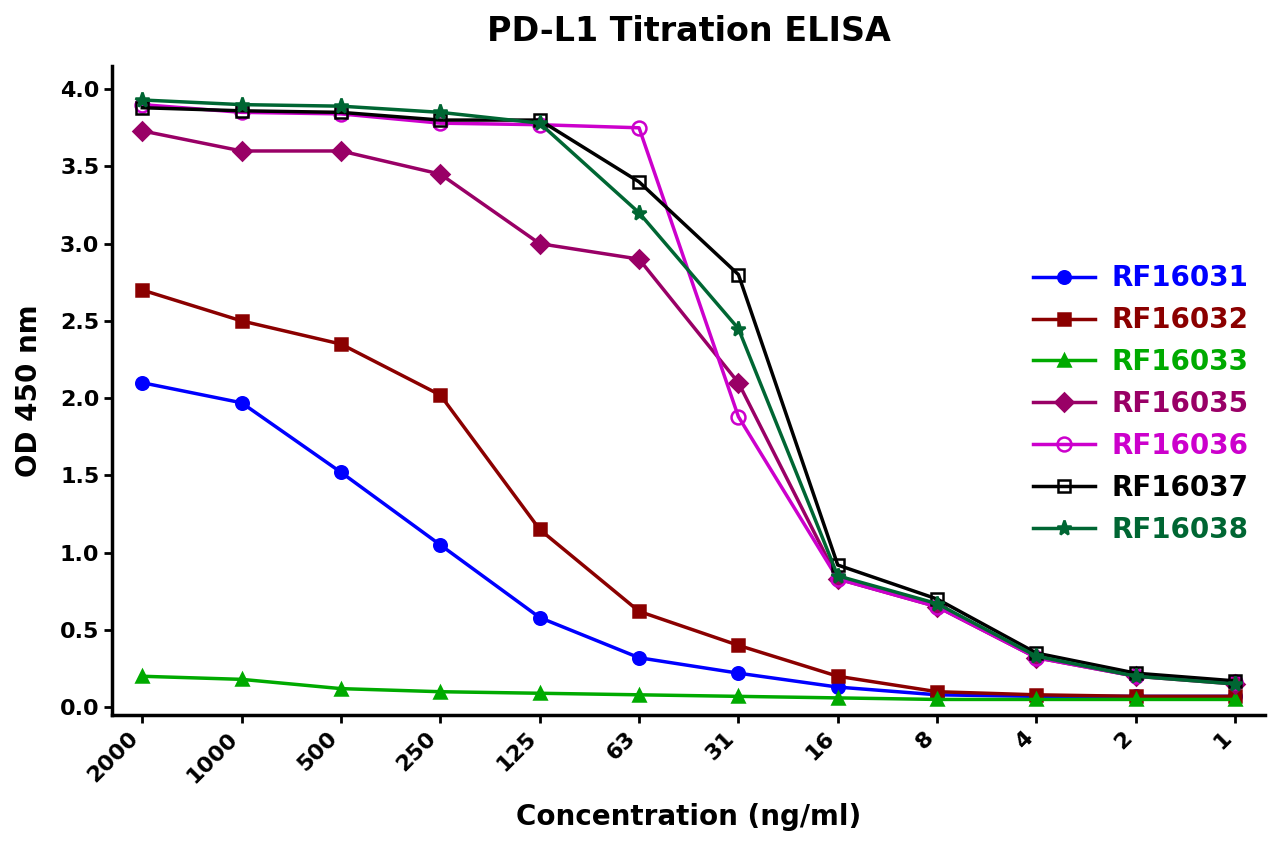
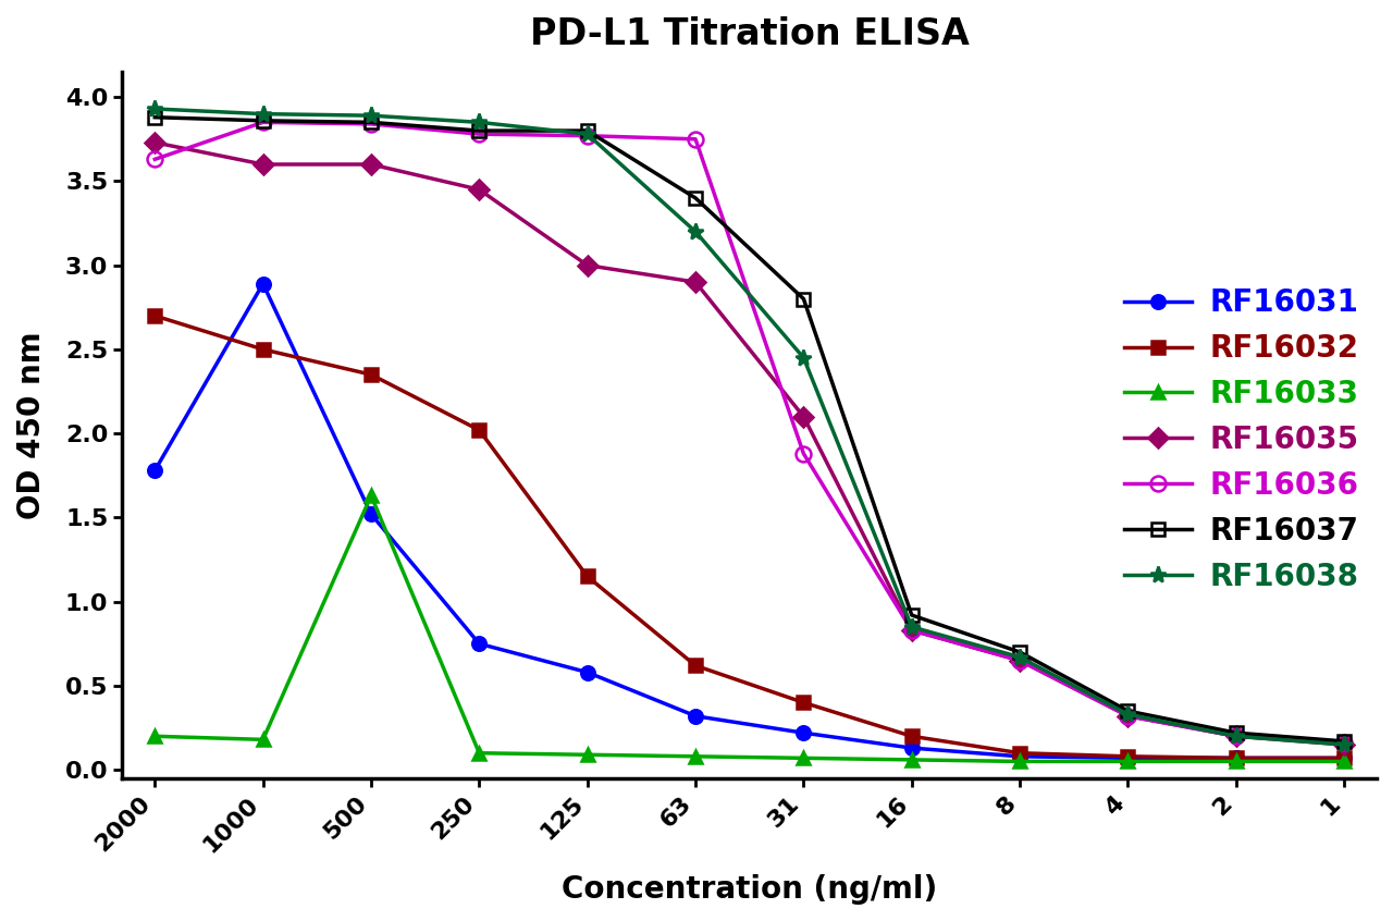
RF16031/2000: 2.10 -> 1.78
RF16036/2000: 3.90 -> 3.63
RF16031/1000: 1.97 -> 2.89
RF16033/500: 0.12 -> 1.63
RF16031/250: 1.05 -> 0.75
